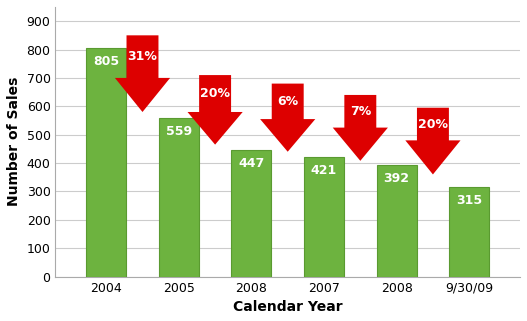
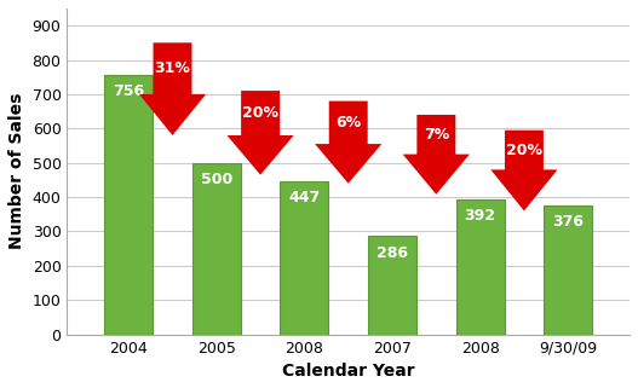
2004: 805 -> 756
2005: 559 -> 500
2007: 421 -> 286
9/30/09: 315 -> 376
